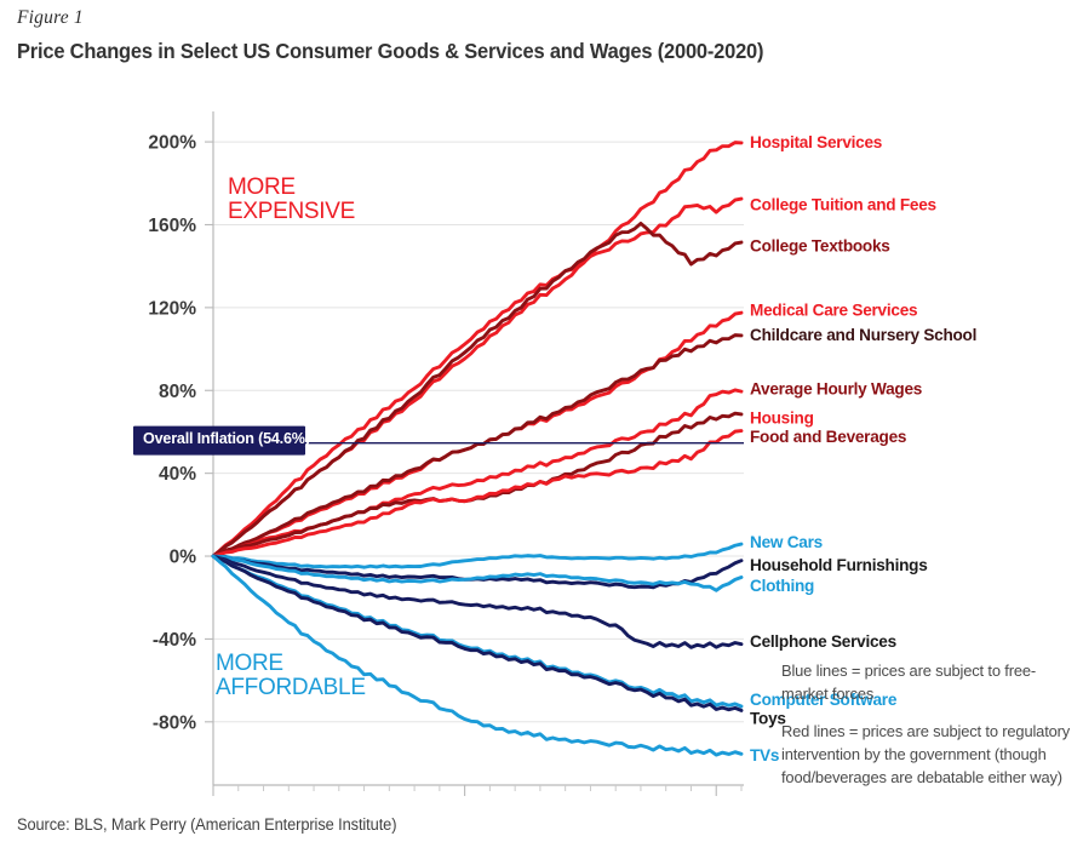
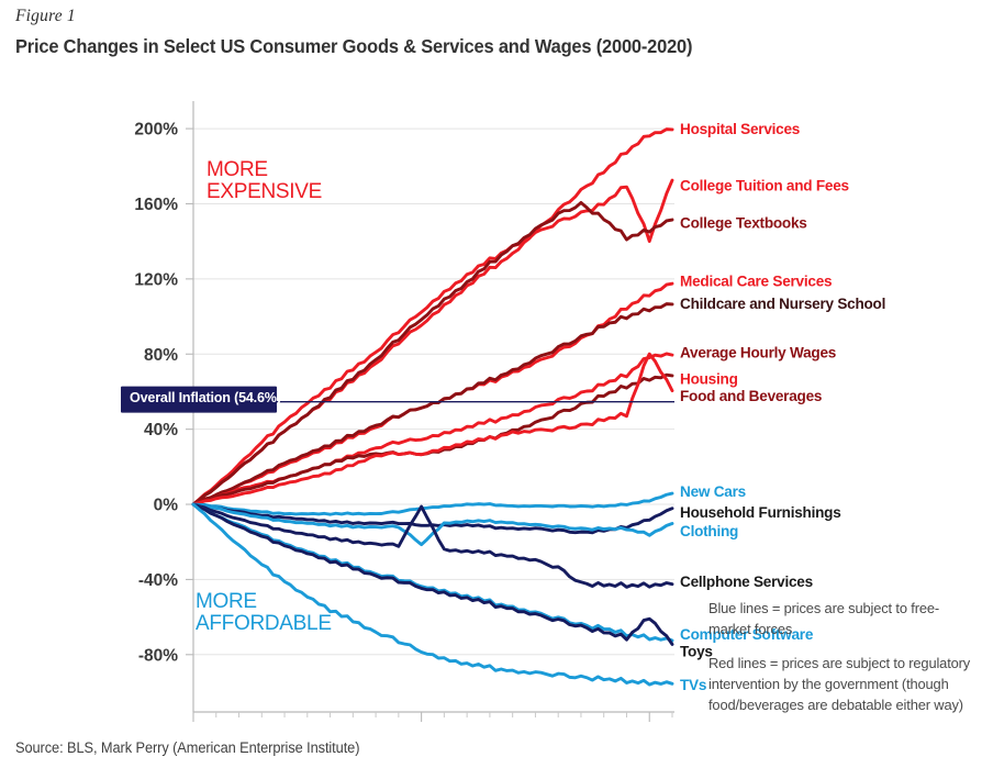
Clothing/2010: -11% -> -21%
Cellphone Services/2010: -23% -> -1%
College Tuition and Fees/2020: 167% -> 141%
Food and Beverages/2020: 56% -> 81%
Toys/2020: -73% -> -60%
